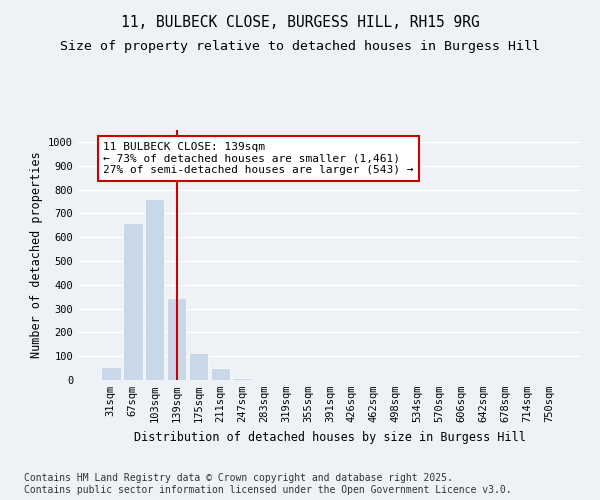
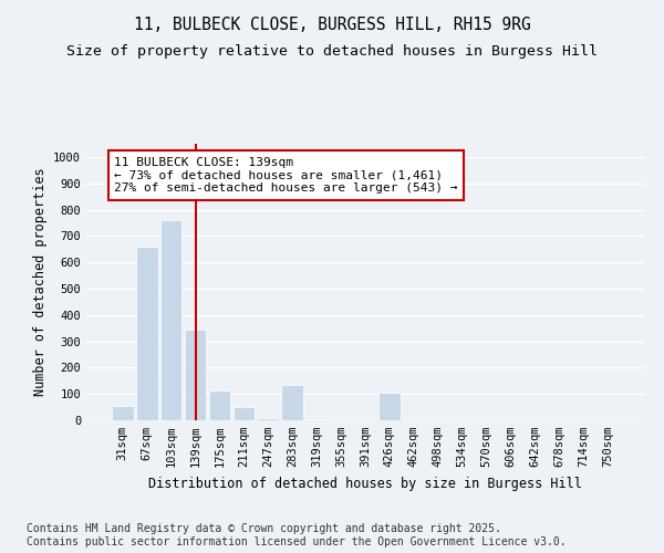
283sqm: 5 -> 135
426sqm: 1 -> 105
